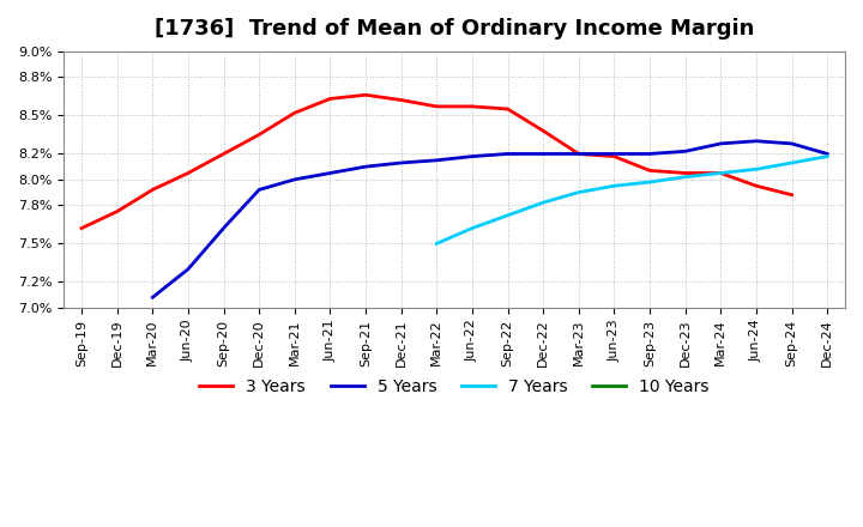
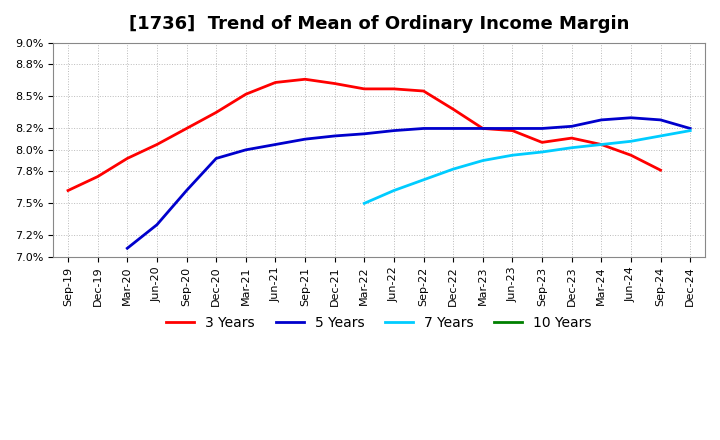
3 Years/Dec-23: 8.05% -> 8.11%
3 Years/Sep-24: 7.88% -> 7.81%
